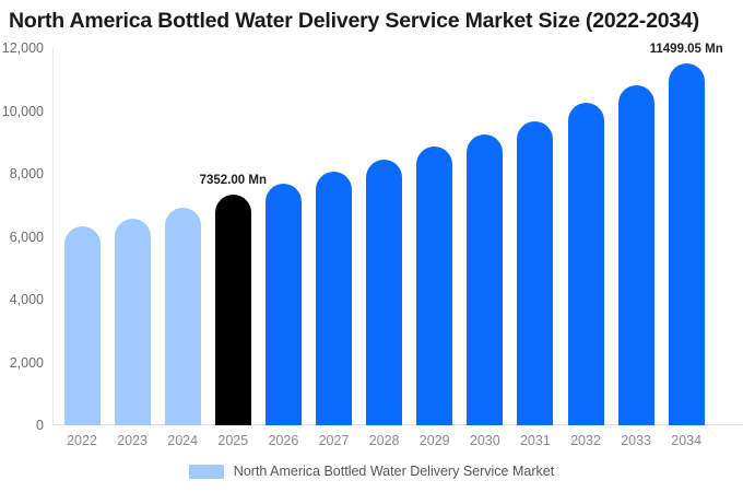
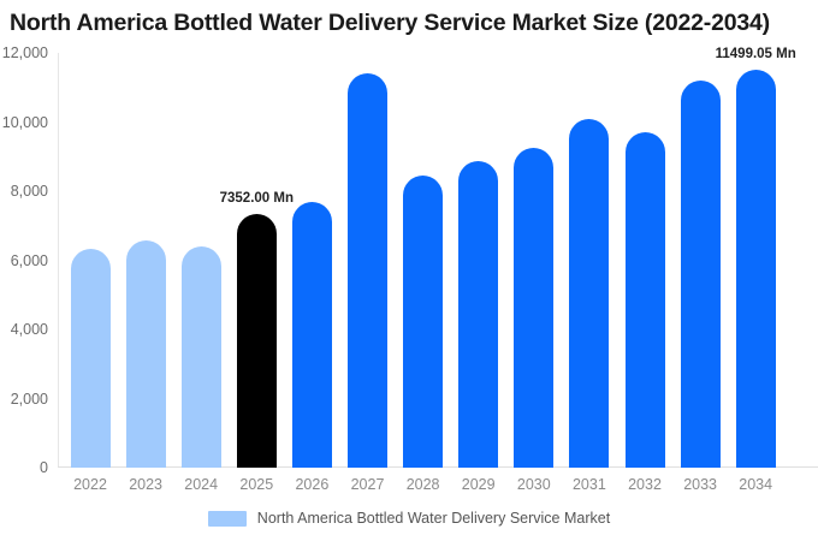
2024: 6900 -> 6400
2027: 8100 -> 11400
2031: 9700 -> 10100
2032: 10300 -> 9700
2033: 10800 -> 11200
